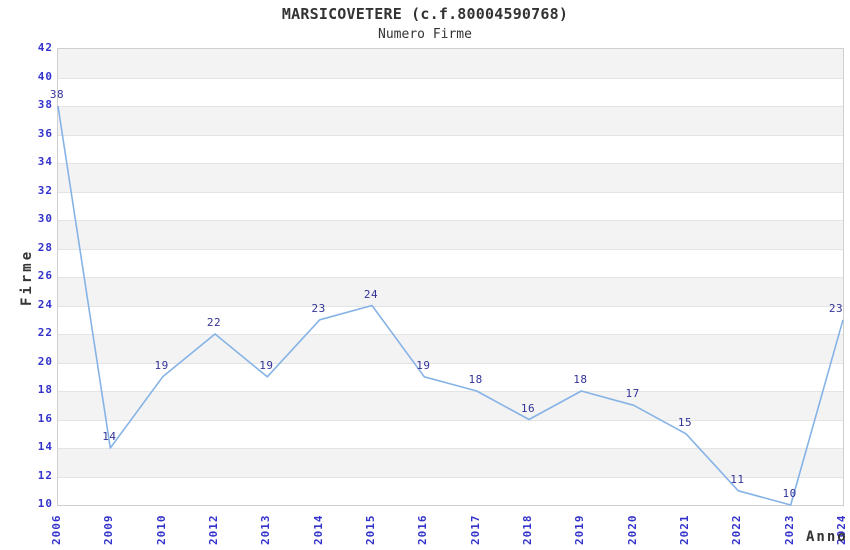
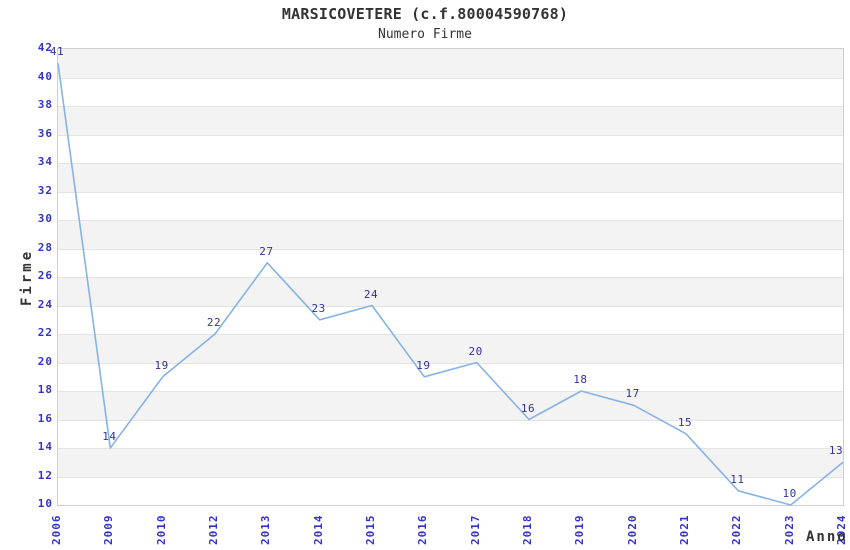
2006: 38 -> 41
2013: 19 -> 27
2017: 18 -> 20
2024: 23 -> 13
